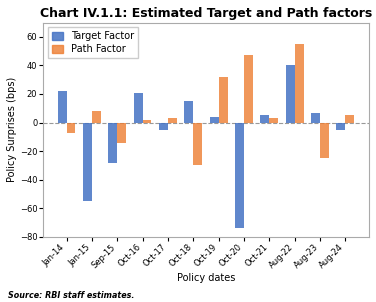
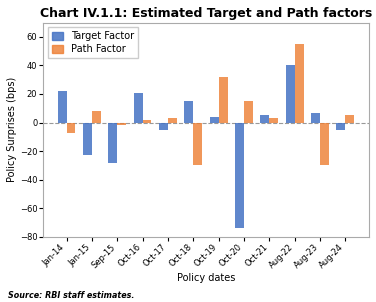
Target Factor/Jan-15: -55 -> -23
Path Factor/Sep-15: -14 -> -2
Path Factor/Oct-20: 47 -> 15
Path Factor/Aug-23: -25 -> -30
